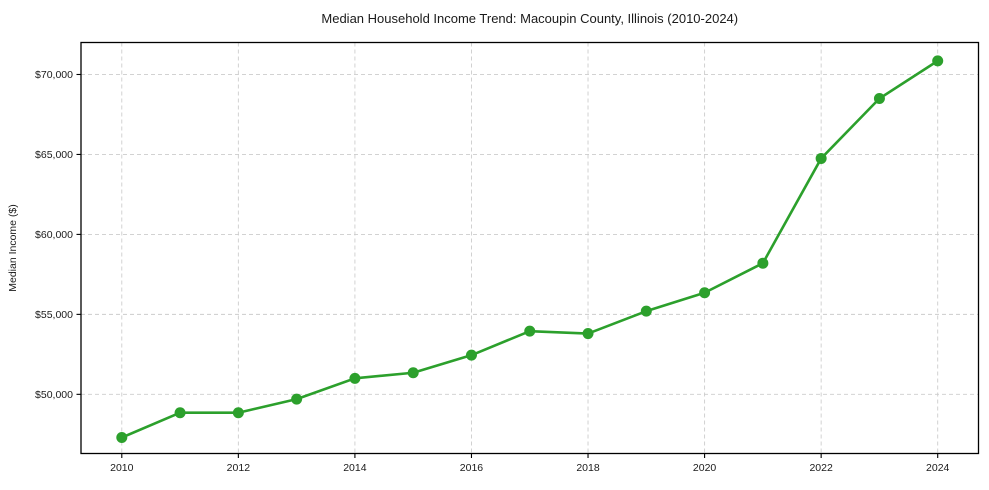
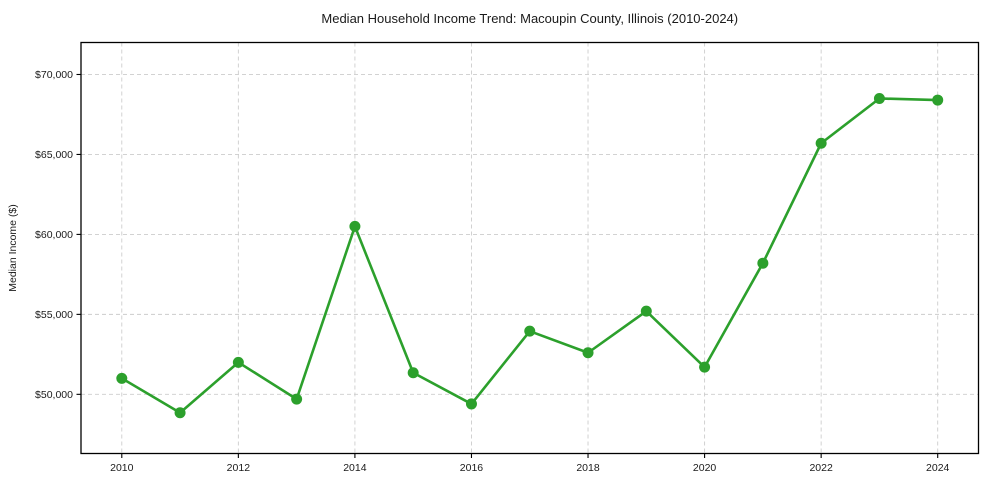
2010: $47300 -> $51000
2012: $48800 -> $52000
2014: $51000 -> $60500
2016: $52400 -> $49400
2018: $53800 -> $52600
2020: $56400 -> $51700
2022: $64800 -> $65700
2024: $70800 -> $68400
